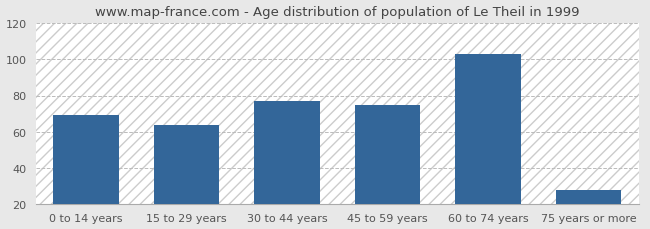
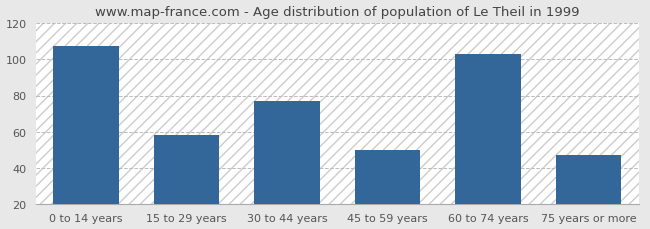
0 to 14 years: 69 -> 107
15 to 29 years: 64 -> 58
45 to 59 years: 75 -> 50
75 years or more: 28 -> 47
